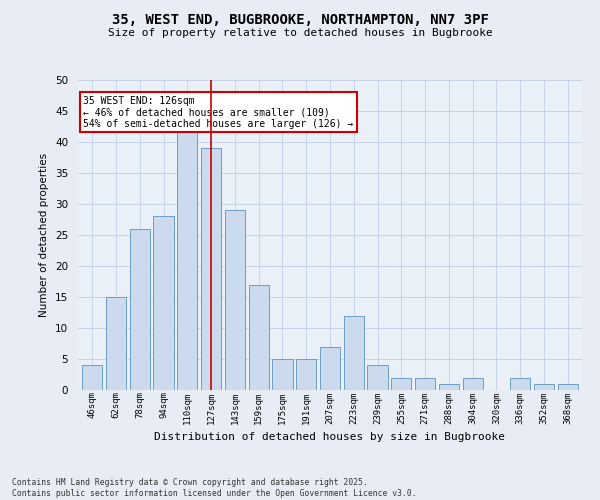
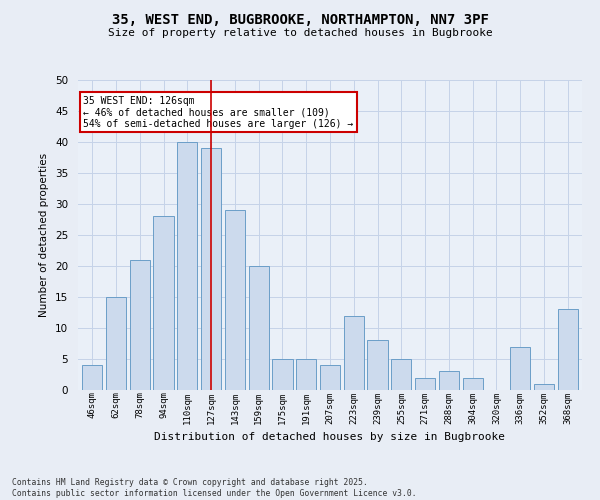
78sqm: 26 -> 21
110sqm: 42 -> 40
159sqm: 17 -> 20
207sqm: 7 -> 4
239sqm: 4 -> 8
255sqm: 2 -> 5
288sqm: 1 -> 3
336sqm: 2 -> 7
368sqm: 1 -> 13
